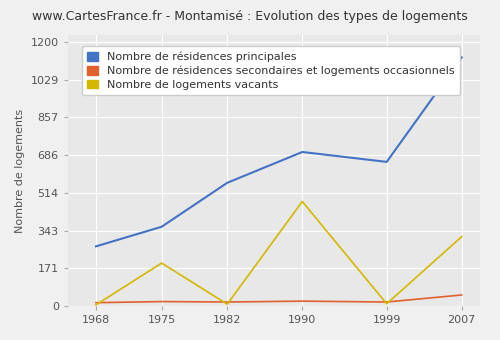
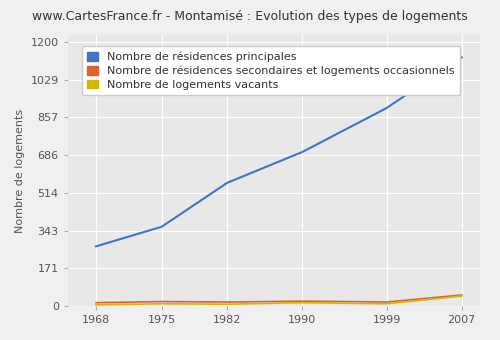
Nombre de logements vacants/1975: 195 -> 10
Nombre de logements vacants/1990: 475 -> 15
Nombre de résidences principales/1999: 655 -> 900
Nombre de logements vacants/2007: 315 -> 45
